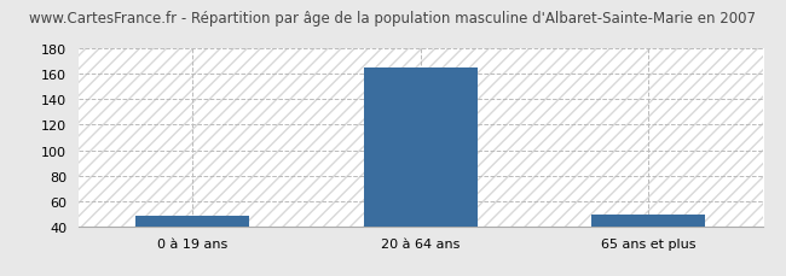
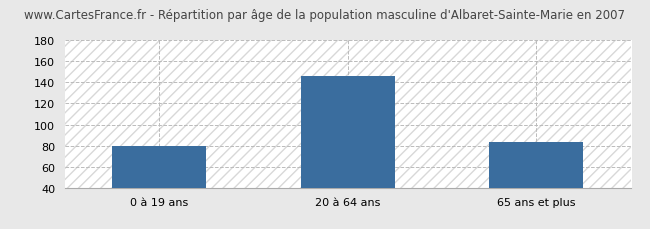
0 à 19 ans: 48 -> 80
20 à 64 ans: 165 -> 146
65 ans et plus: 49 -> 83
